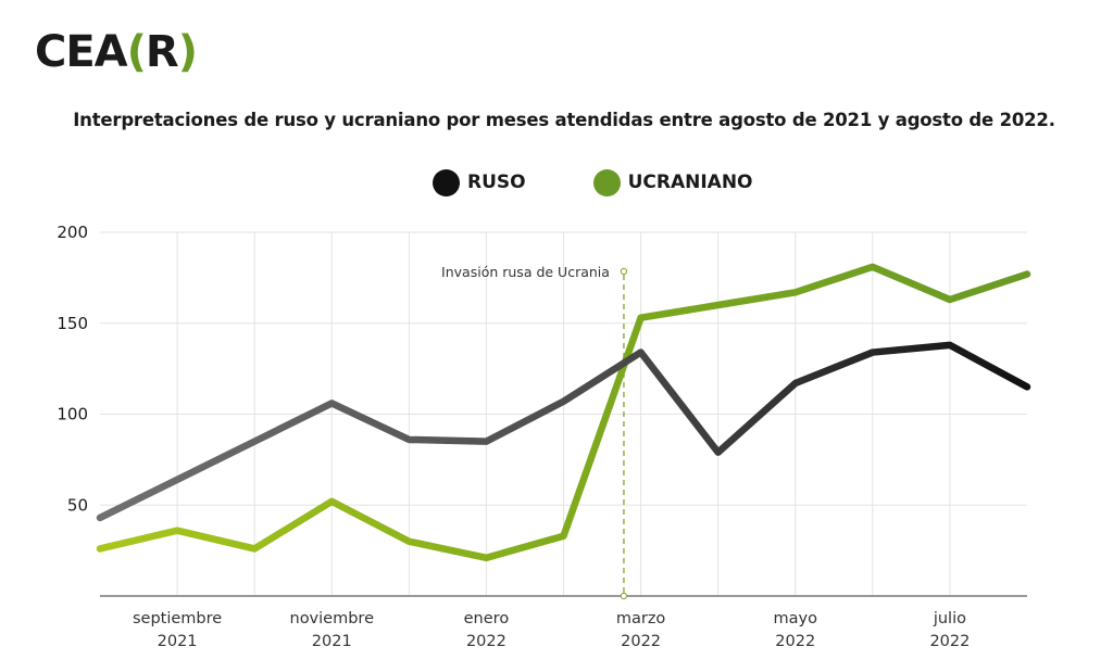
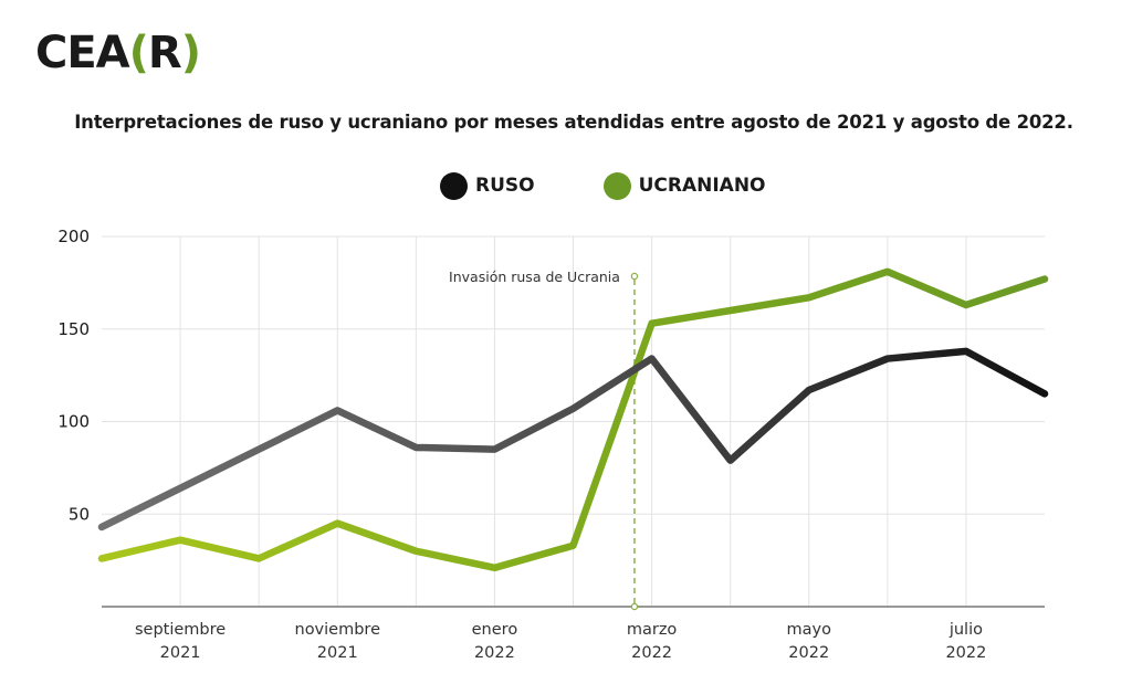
UCRANIANO/noviembre 2021: 52 -> 45
